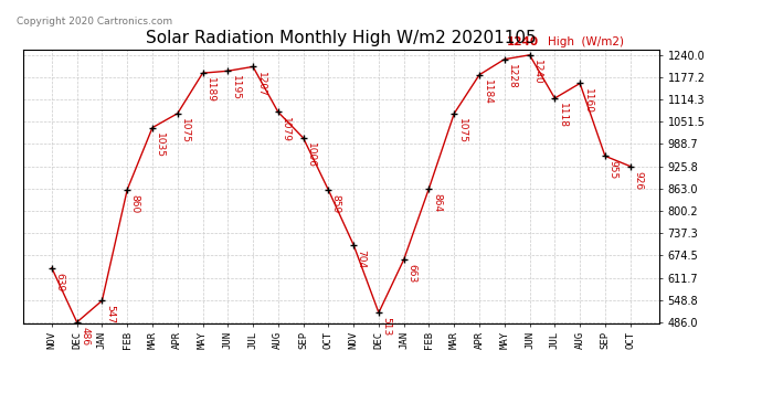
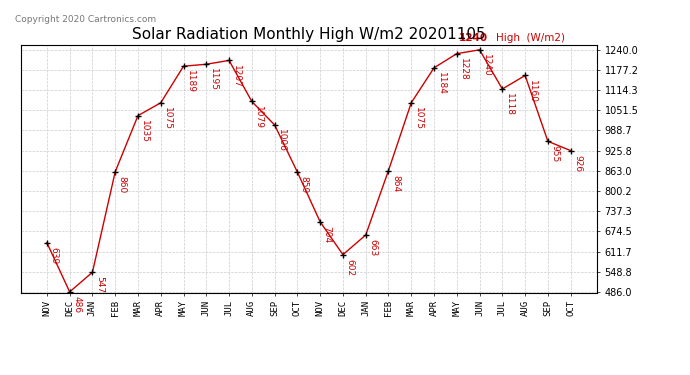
DEC: 513 -> 602
